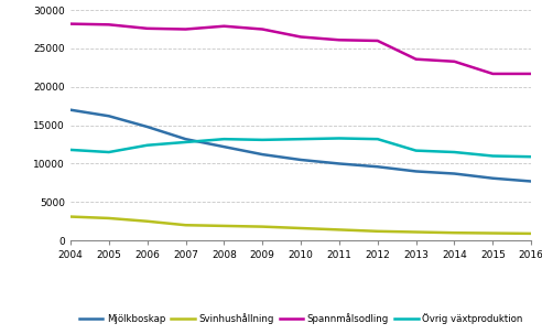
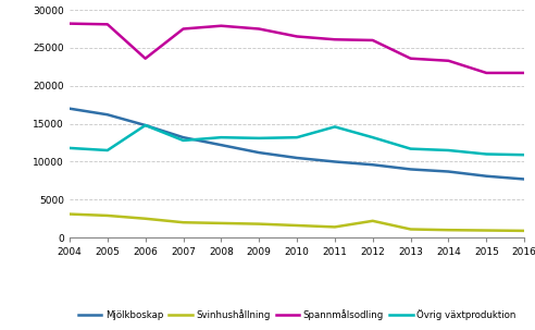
Spannmålsodling/2006: 27600 -> 23600
Övrig växtproduktion/2006: 12400 -> 14800
Övrig växtproduktion/2011: 13300 -> 14600
Svinhushållning/2012: 1200 -> 2200
